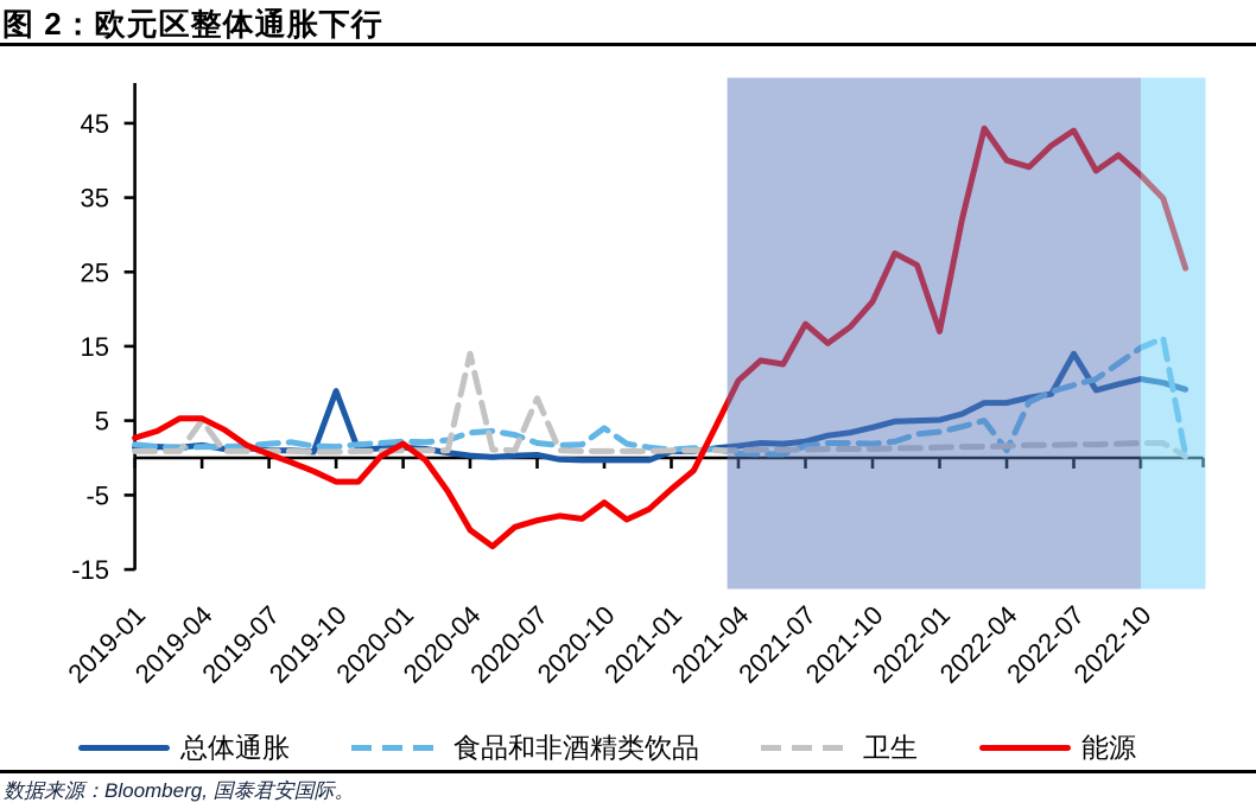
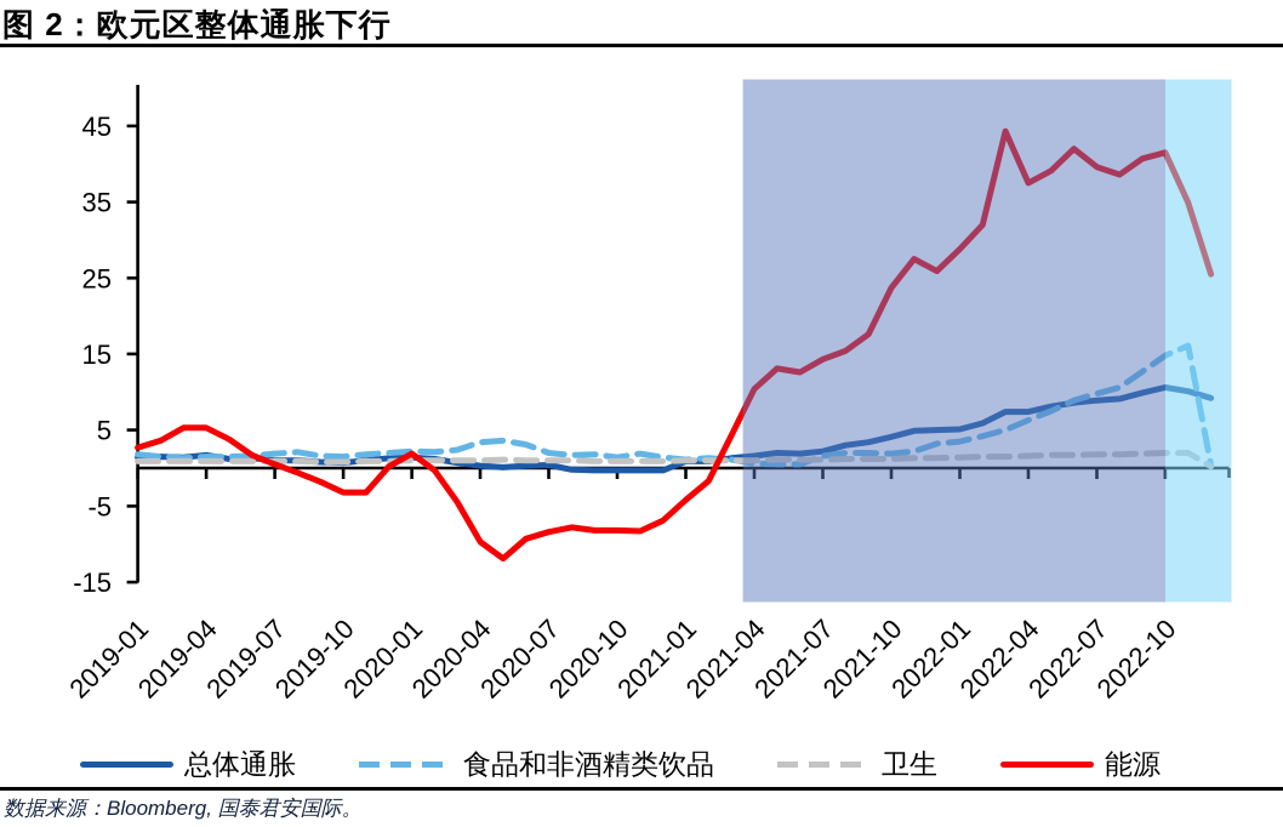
卫生/2019-04: 5 -> 1
总体通胀/2019-10: 9 -> 1
卫生/2020-04: 14 -> 1
卫生/2020-07: 8 -> 1
食品和非酒精类饮品/2020-10: 4 -> 1
能源/2020-10: -6 -> -8
能源/2021-07: 18 -> 14
能源/2021-10: 21 -> 24
能源/2022-01: 17 -> 29
食品和非酒精类饮品/2022-04: 1 -> 6
能源/2022-04: 40 -> 38
总体通胀/2022-07: 14 -> 9
能源/2022-07: 44 -> 40
能源/2022-10: 38 -> 42
